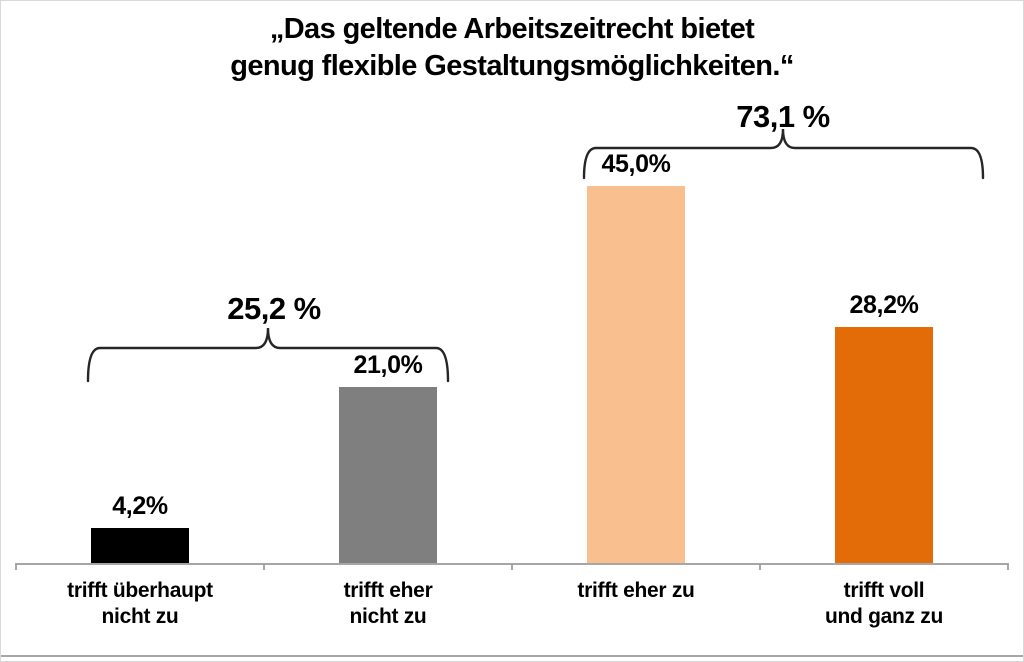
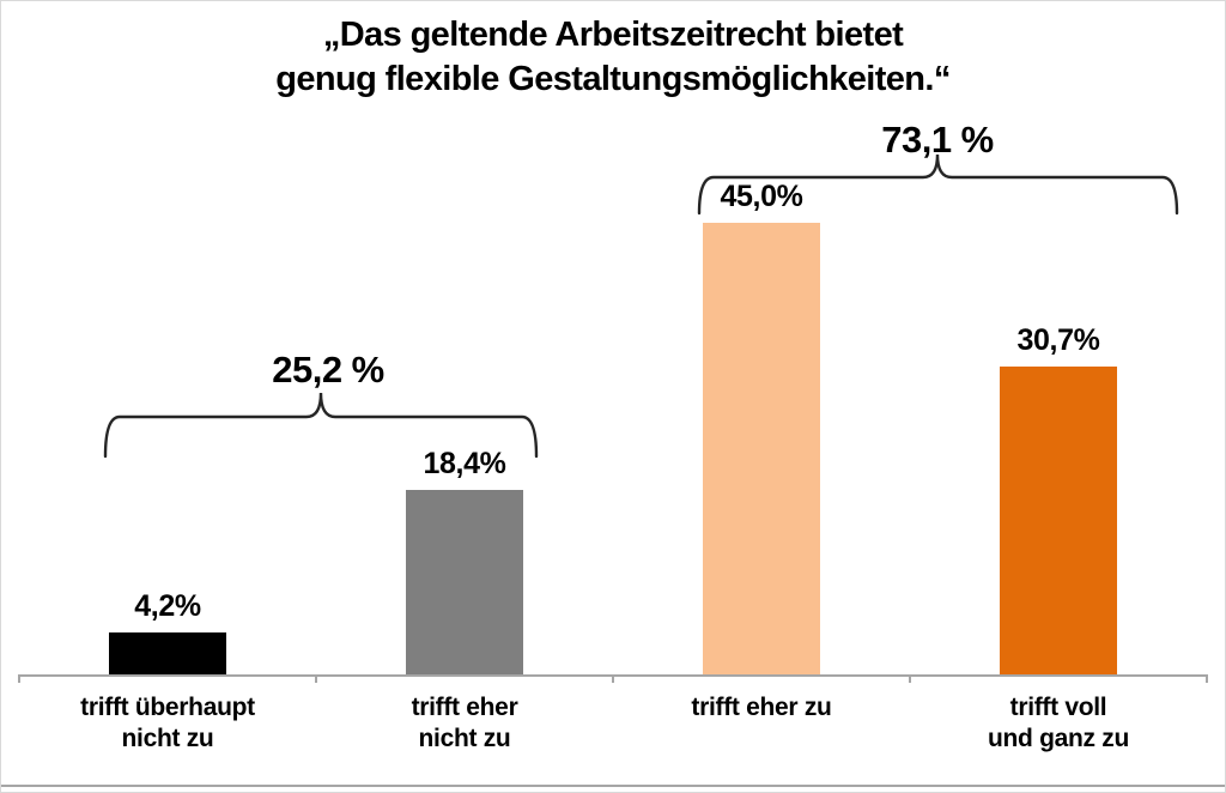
trifft eher nicht zu: 21,0% -> 18,4%
trifft voll und ganz zu: 28,2% -> 30,7%
